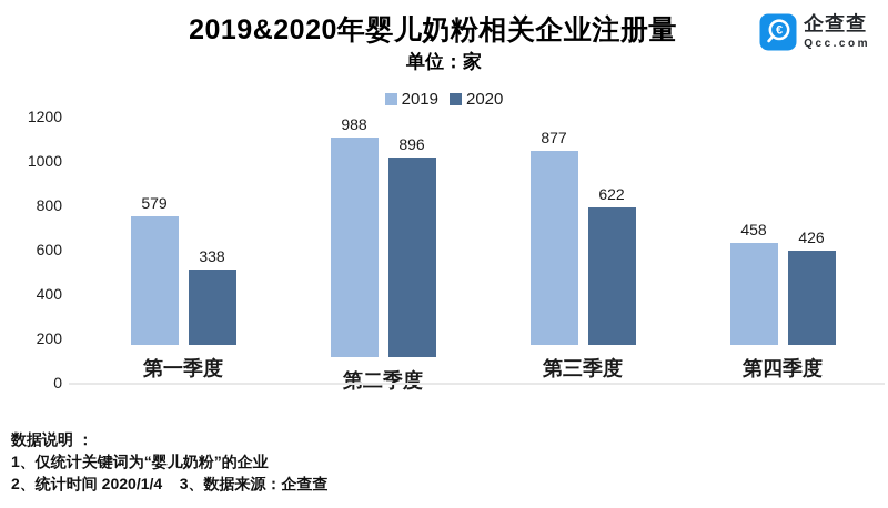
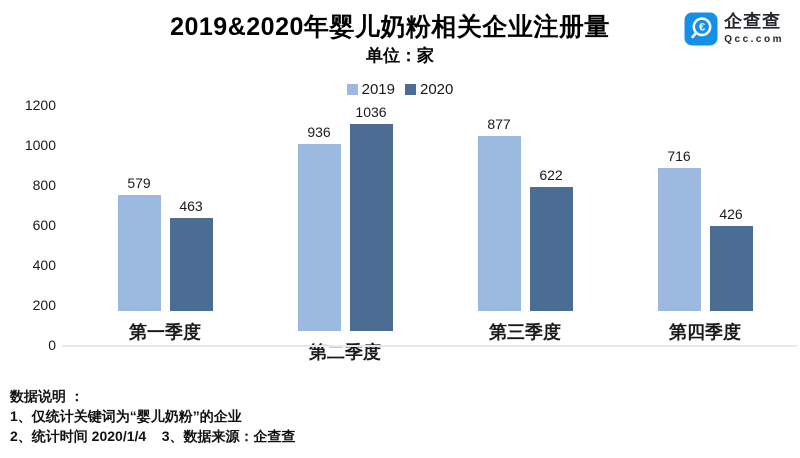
2020/第一季度: 338 -> 463
2019/第二季度: 988 -> 936
2020/第二季度: 896 -> 1036
2019/第四季度: 458 -> 716
